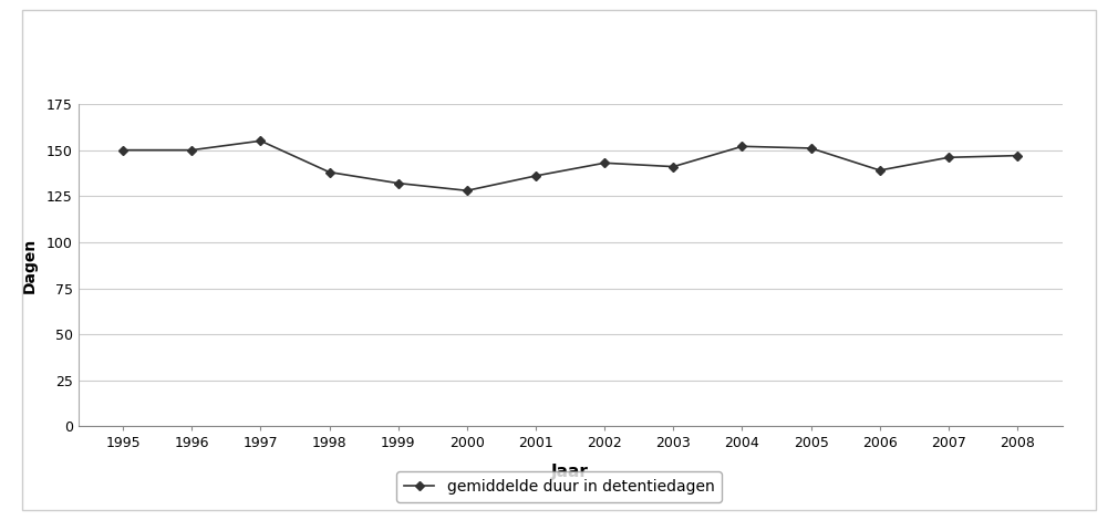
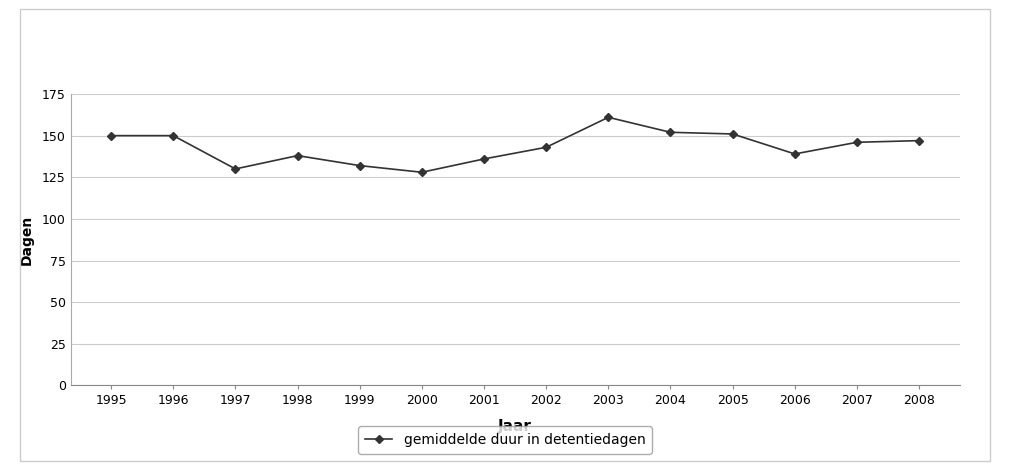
1997: 155 -> 130
2003: 141 -> 161
